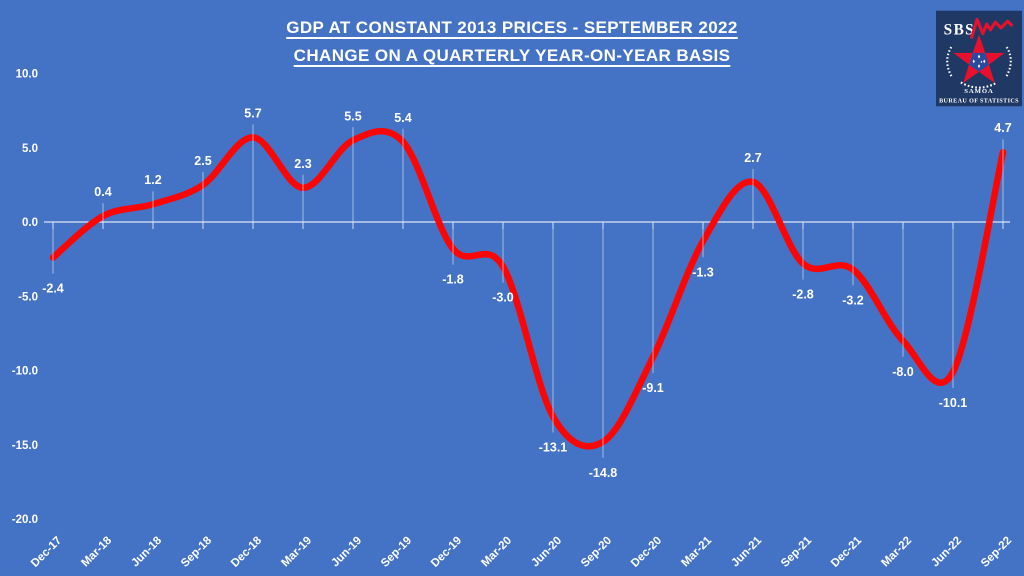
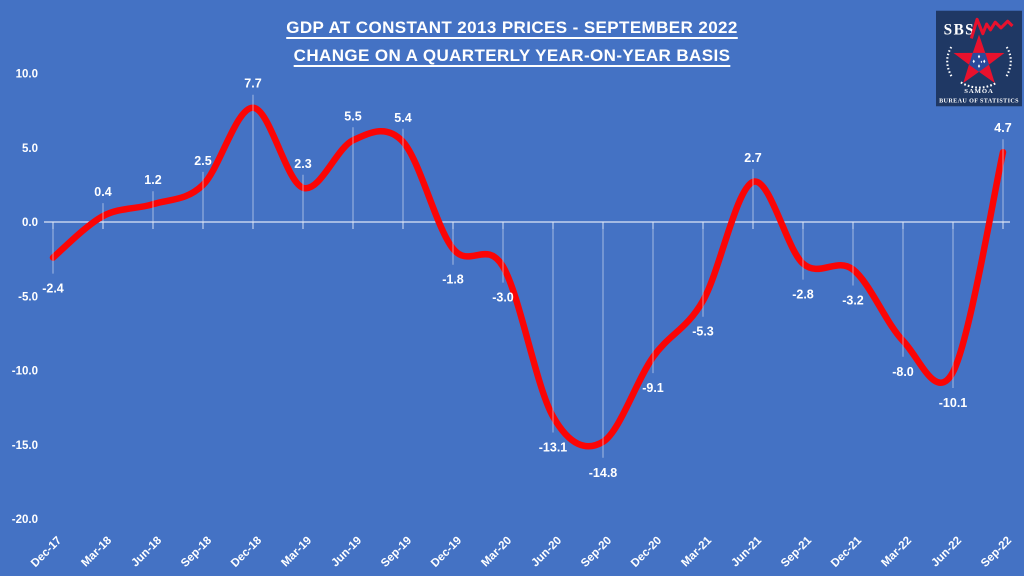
Dec-18: 5.7 -> 7.7
Mar-21: -1.3 -> -5.3
